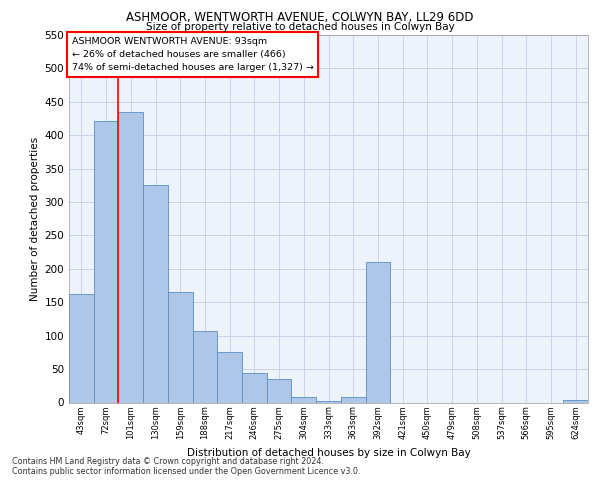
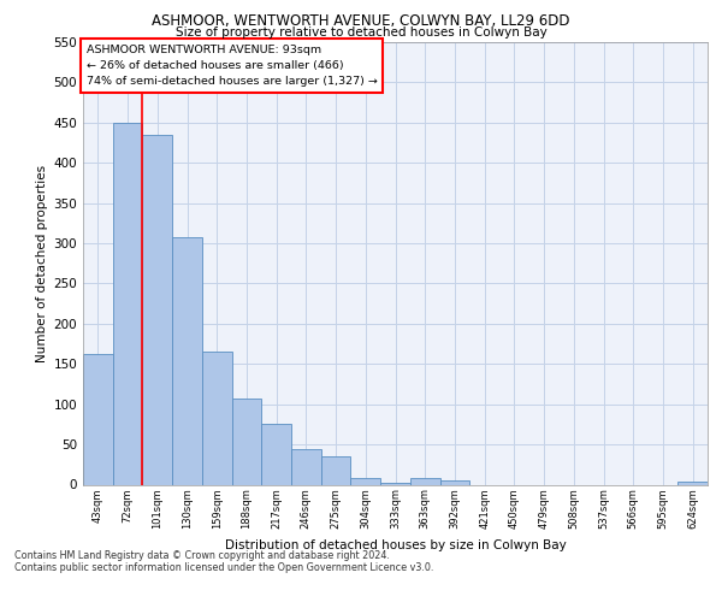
72sqm: 422 -> 450
130sqm: 326 -> 307
392sqm: 210 -> 5
